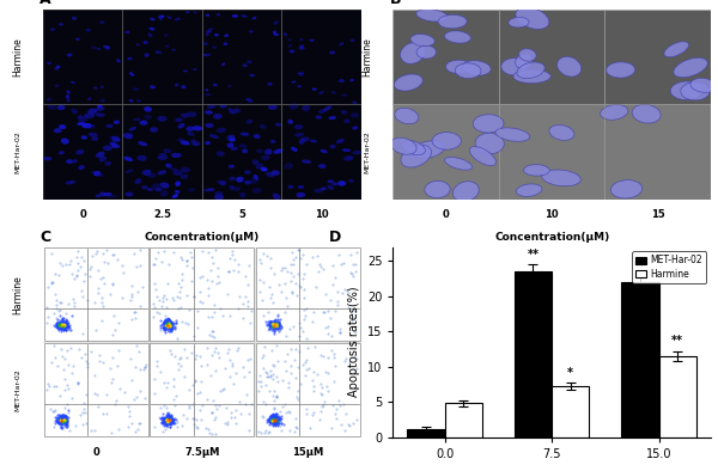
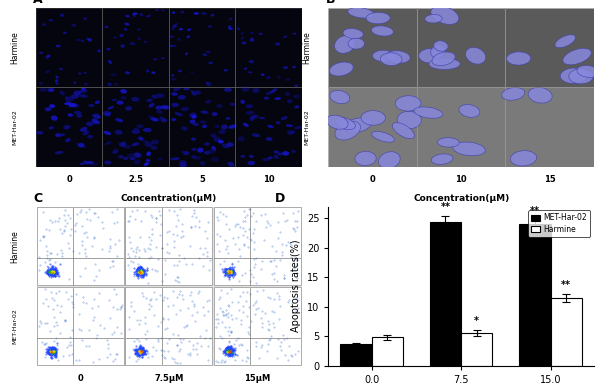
MET-Har-02/0.0: 1.2 -> 3.6
MET-Har-02/7.5: 23.5 -> 24.4
Harmine/7.5: 7.2 -> 5.6
MET-Har-02/15.0: 22.0 -> 24.0
